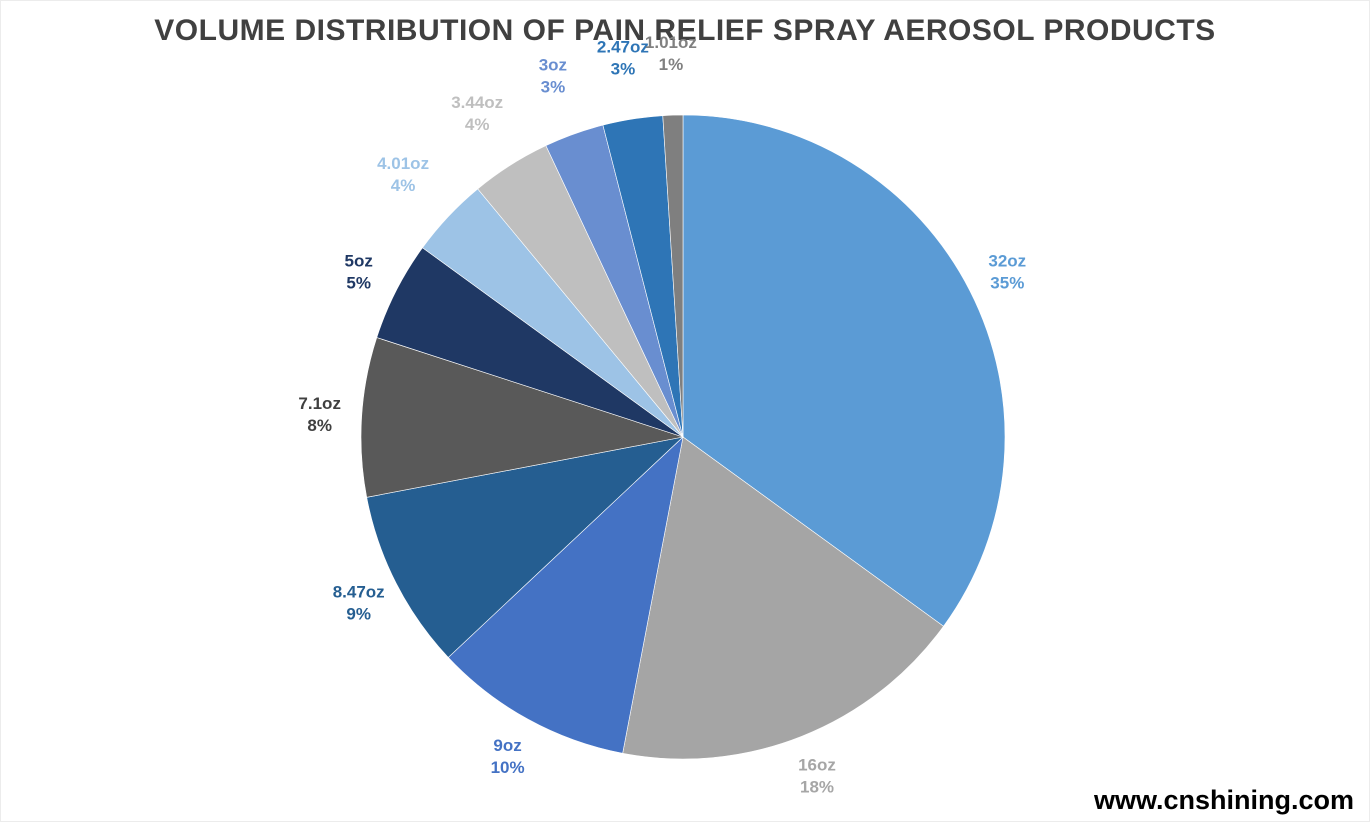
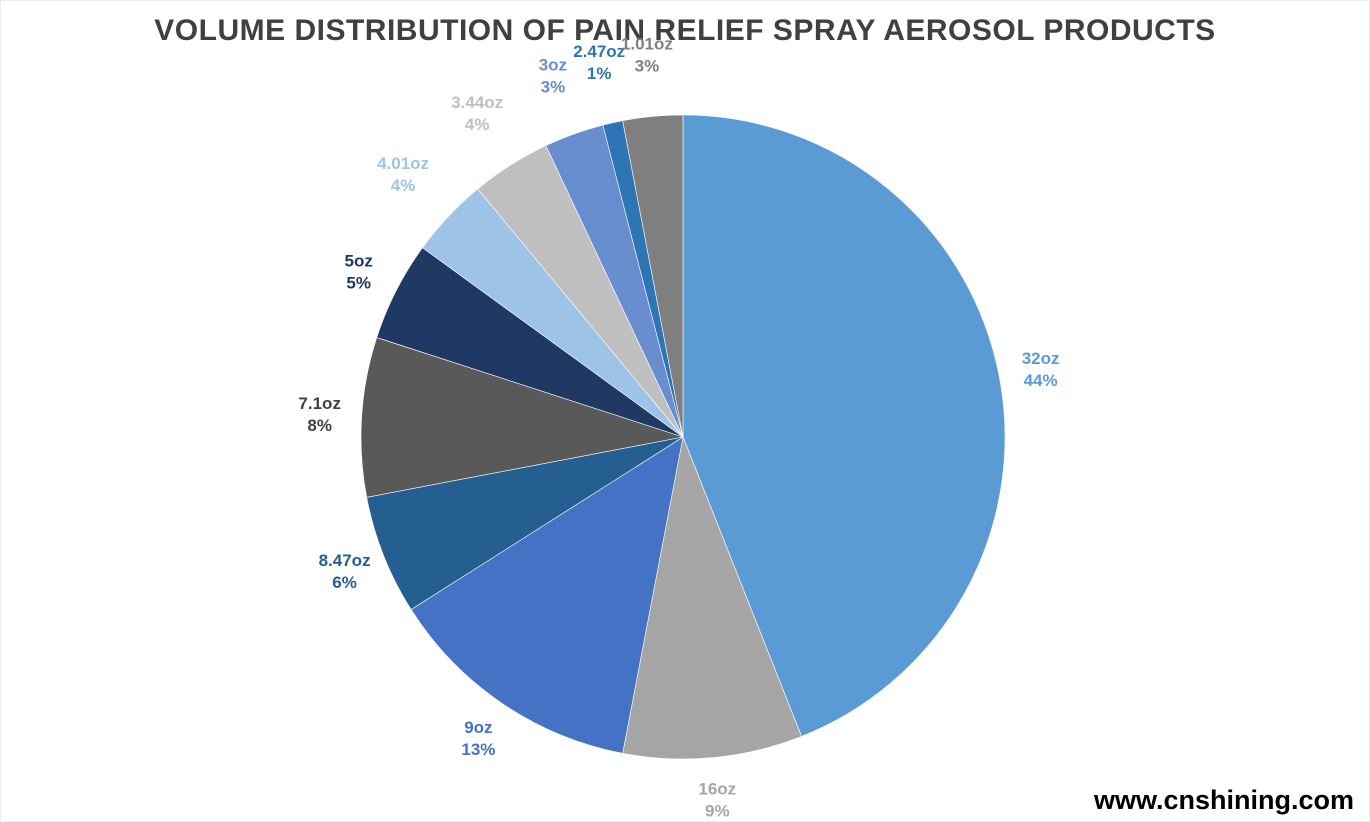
32oz: 35% -> 44%
16oz: 18% -> 9%
9oz: 10% -> 13%
8.47oz: 9% -> 6%
2.47oz: 3% -> 1%
1.01oz: 1% -> 3%
